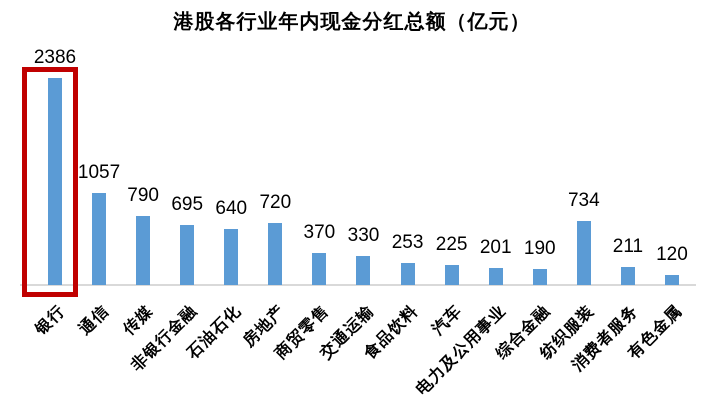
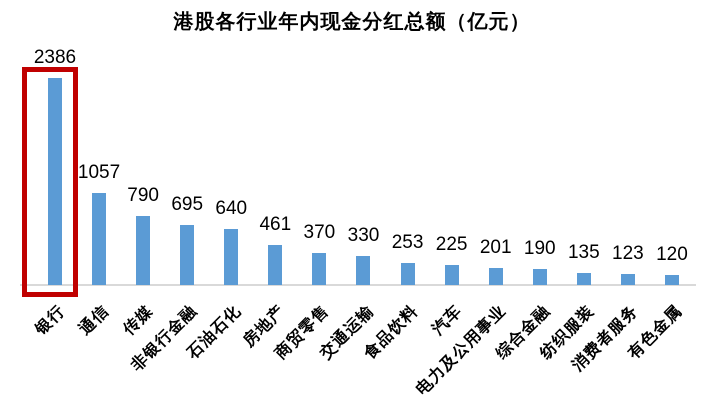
房地产: 720 -> 461
纺织服装: 734 -> 135
消费者服务: 211 -> 123
